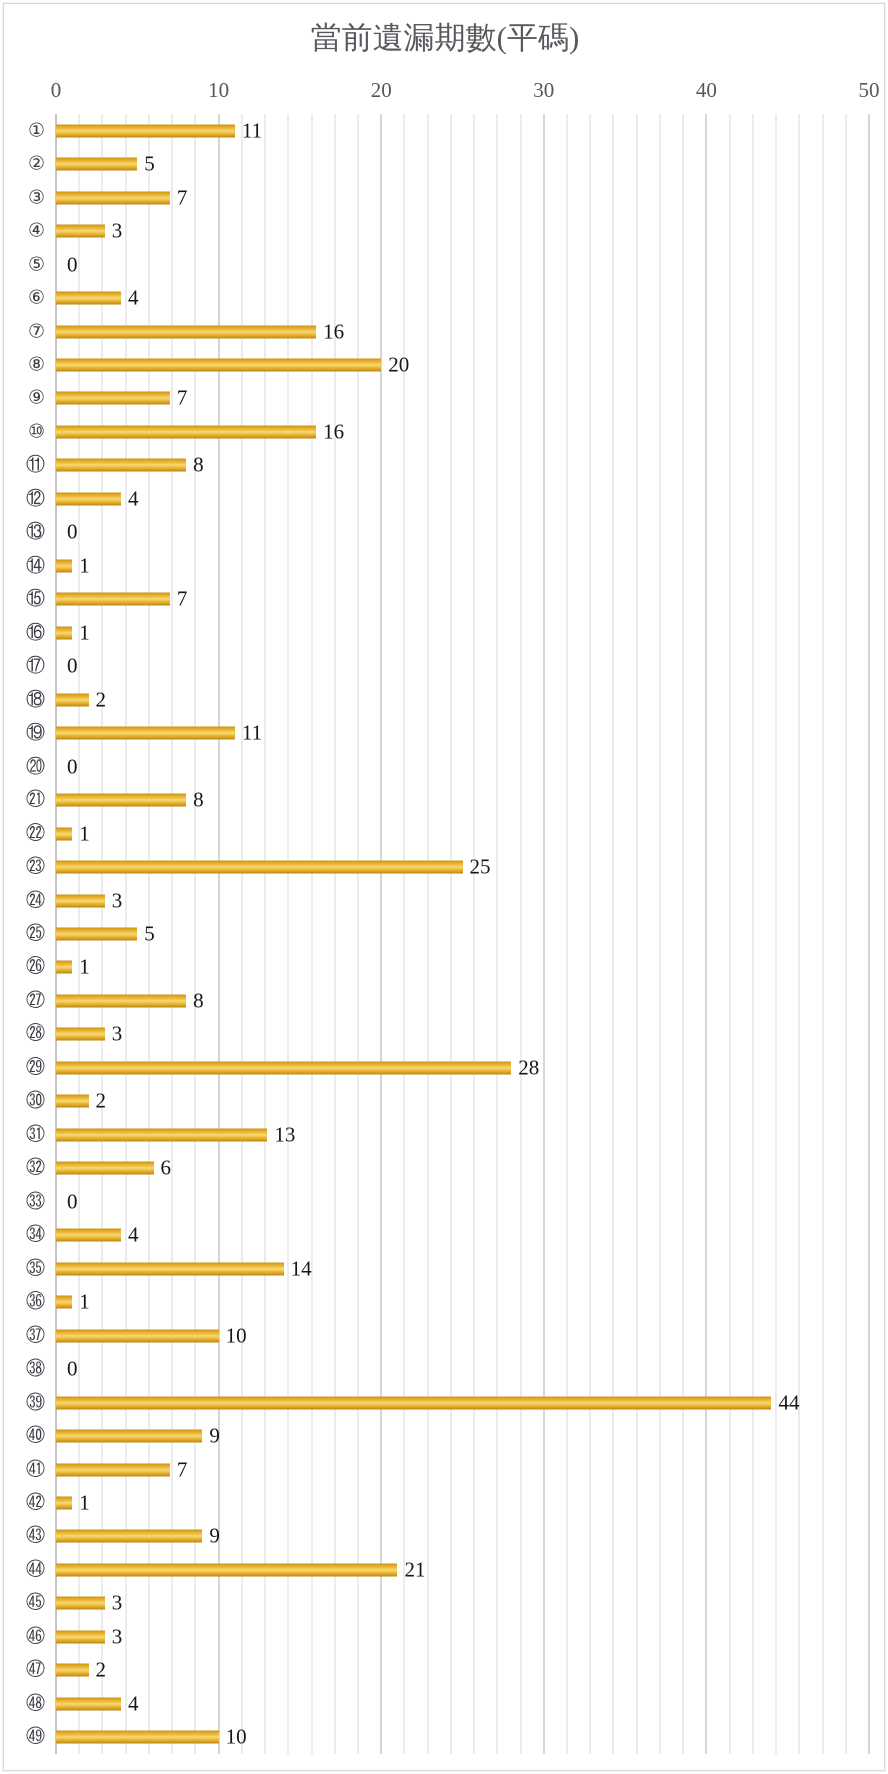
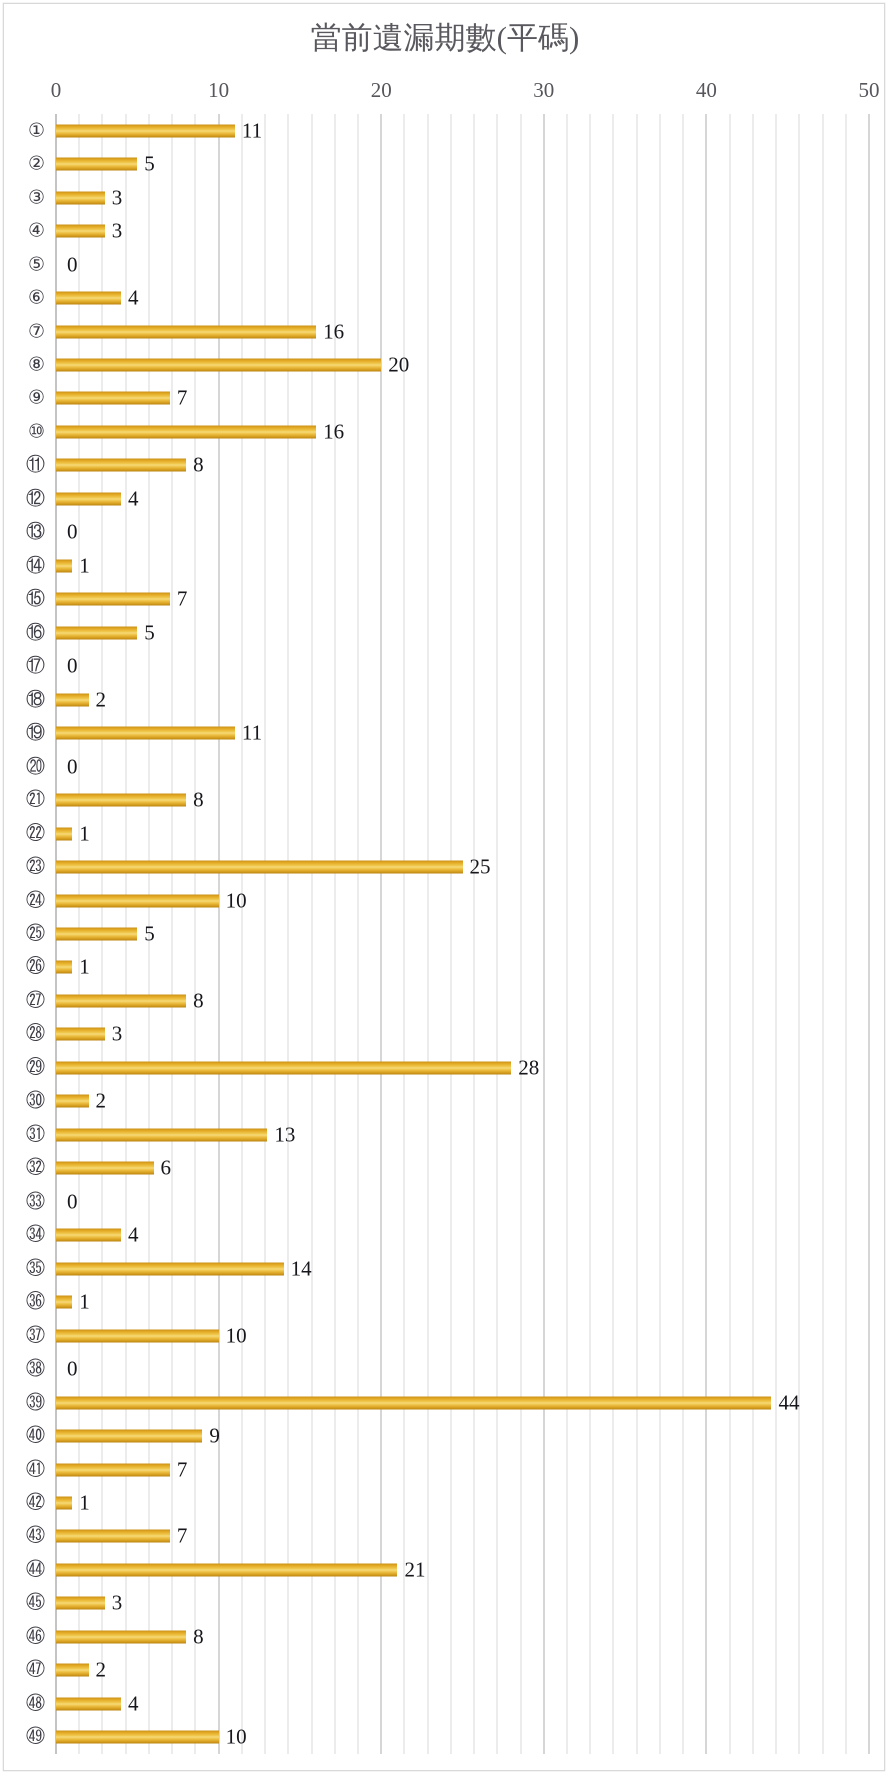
③: 7 -> 3
⑯: 1 -> 5
㉔: 3 -> 10
㊸: 9 -> 7
㊻: 3 -> 8
